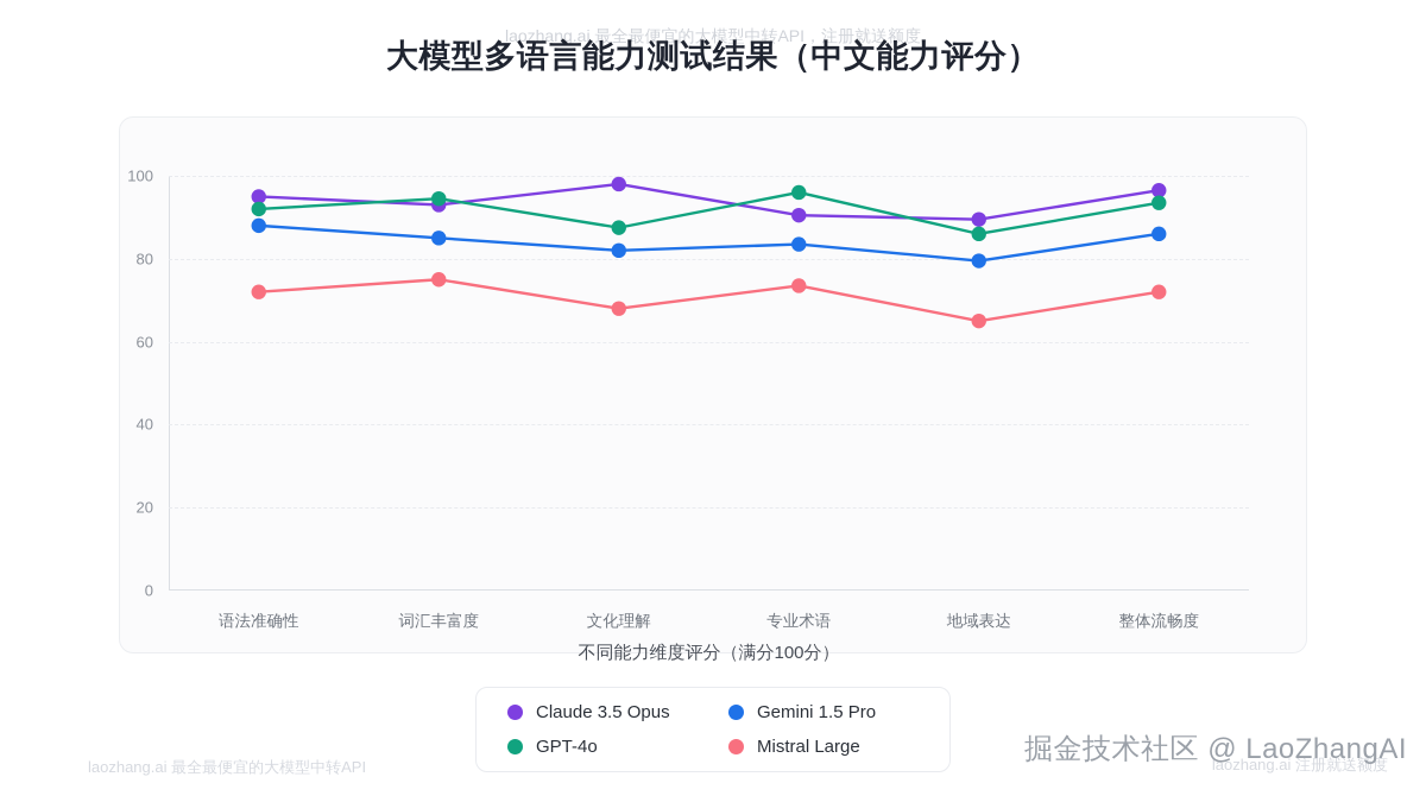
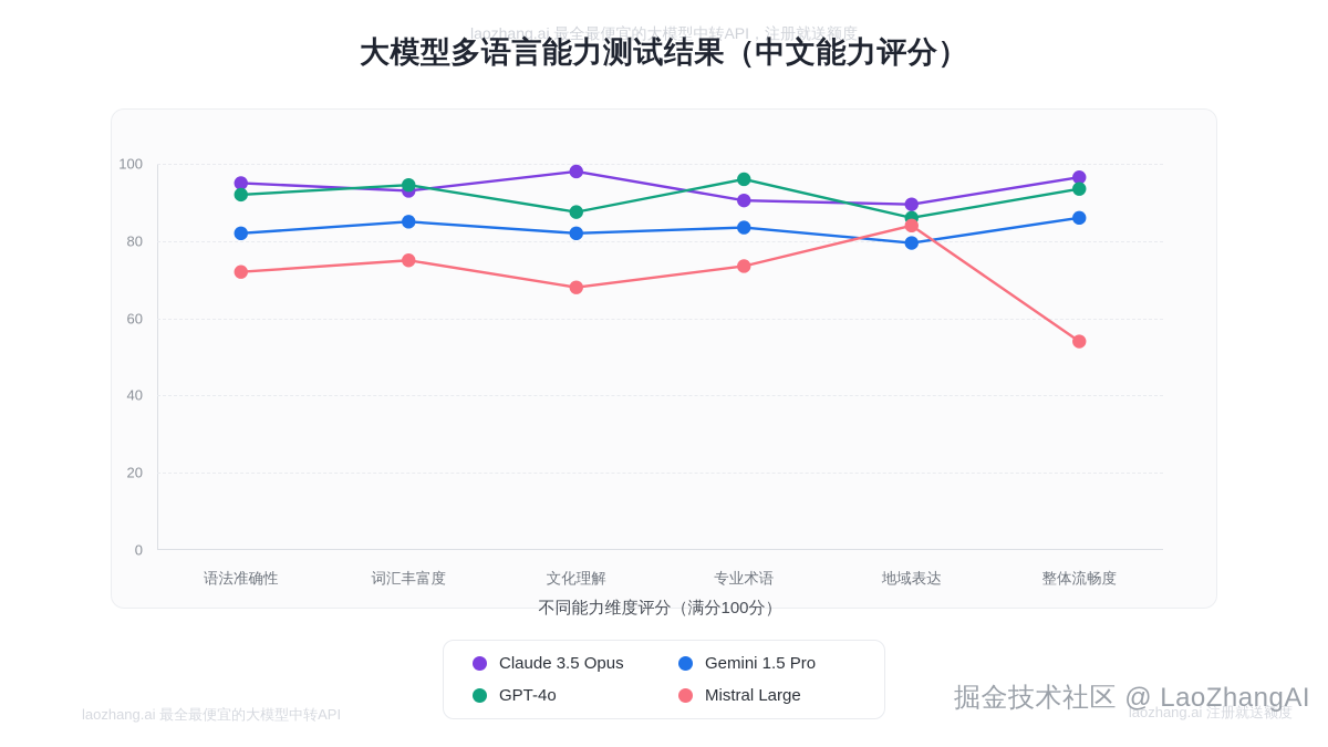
Gemini 1.5 Pro/语法准确性: 88 -> 82
Mistral Large/地域表达: 65 -> 84
Mistral Large/整体流畅度: 72 -> 54
